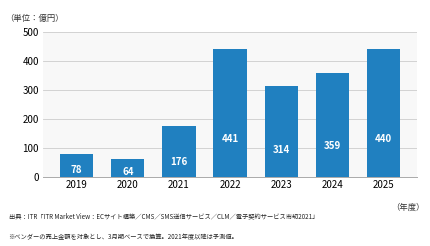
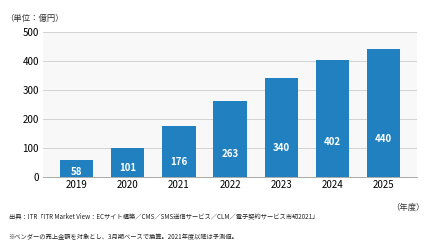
2019: 78 -> 58
2020: 64 -> 101
2022: 441 -> 263
2023: 314 -> 340
2024: 359 -> 402
